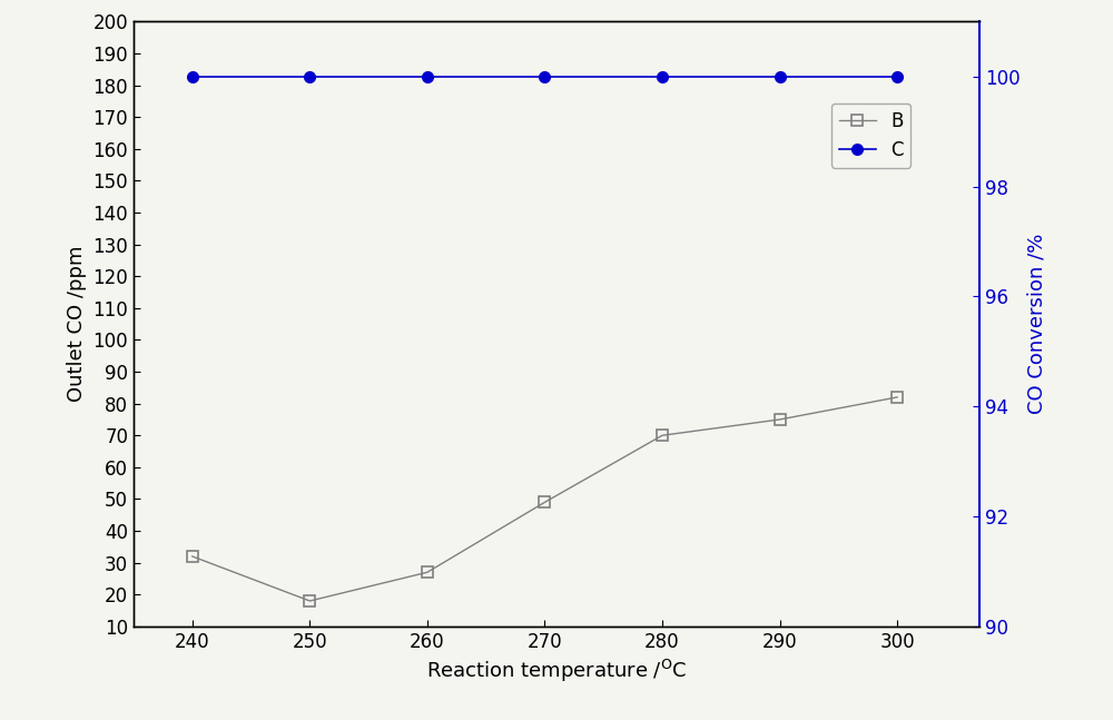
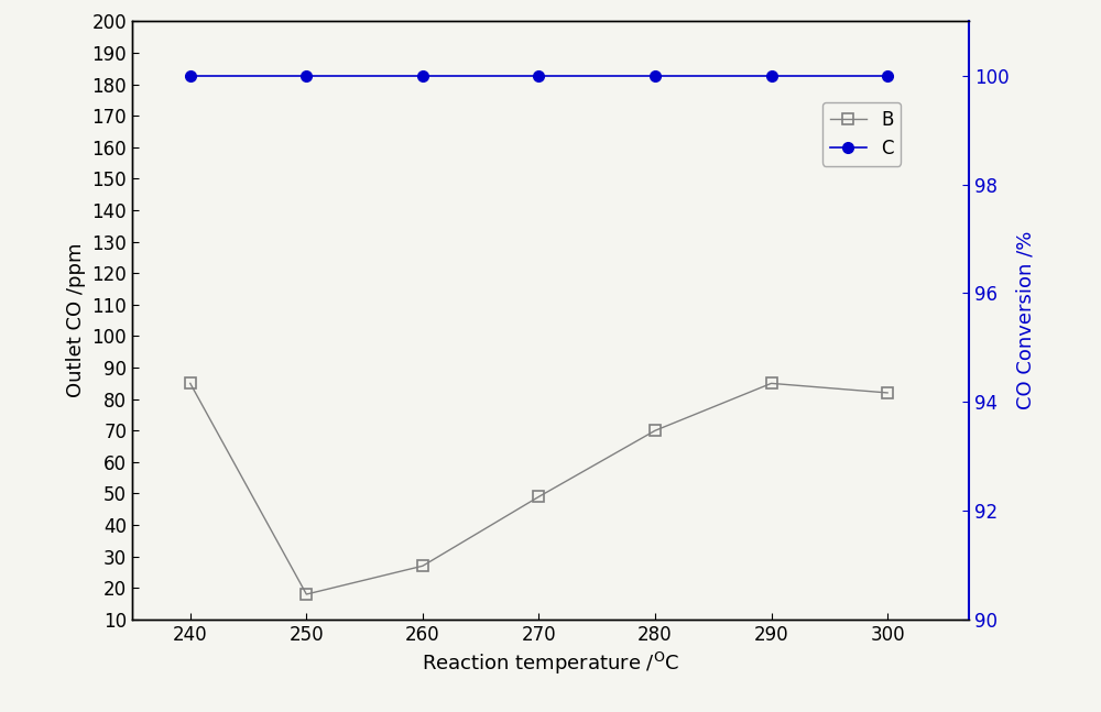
B/240: 32 -> 85
B/290: 75 -> 85
